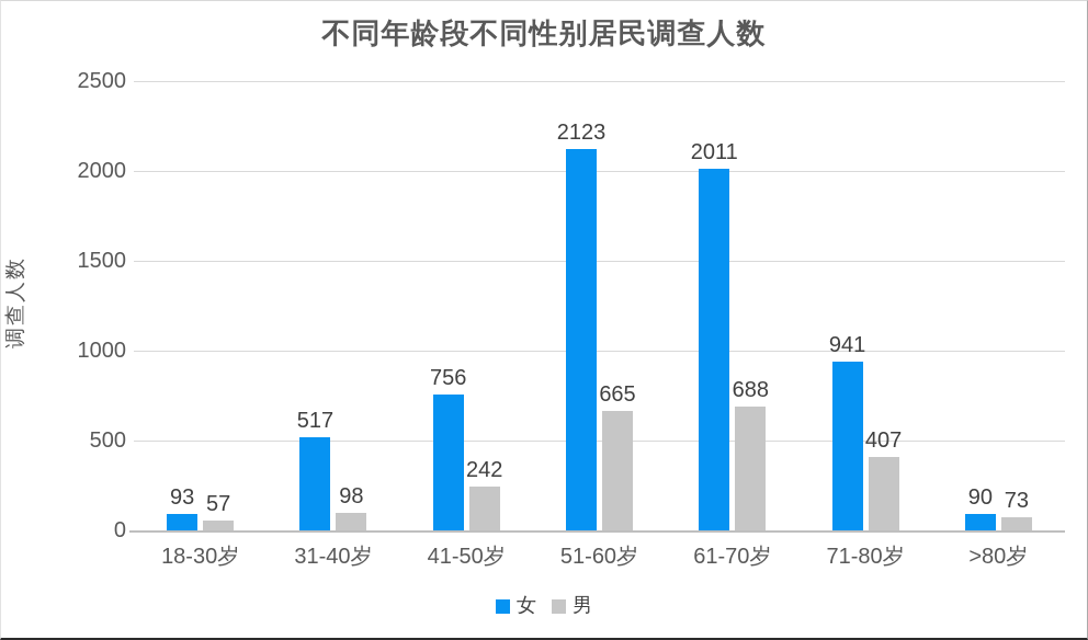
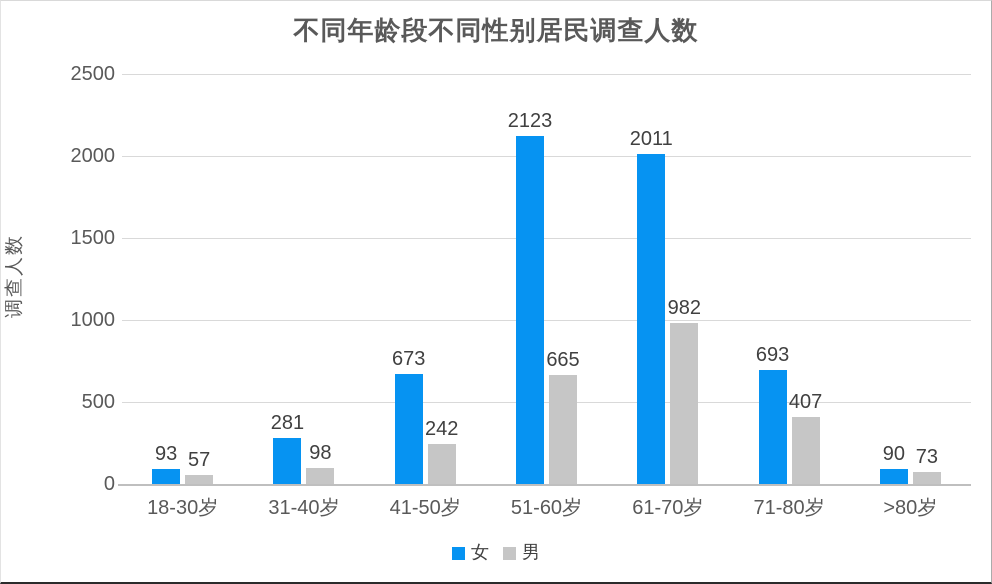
女/31-40岁: 517 -> 281
女/41-50岁: 756 -> 673
男/61-70岁: 688 -> 982
女/71-80岁: 941 -> 693
